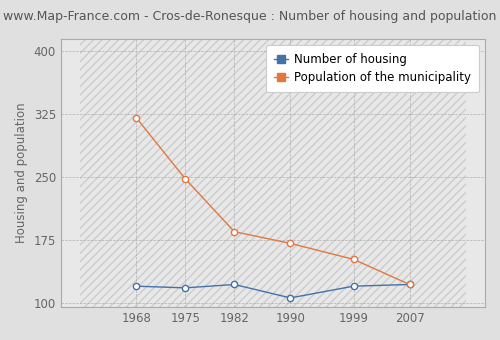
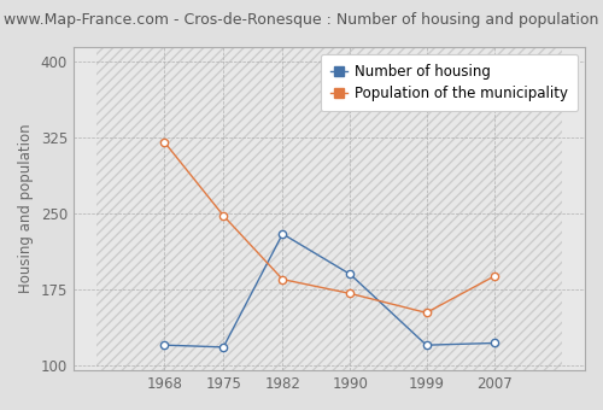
Number of housing/1982: 122 -> 230
Number of housing/1990: 106 -> 190
Population of the municipality/2007: 122 -> 188
